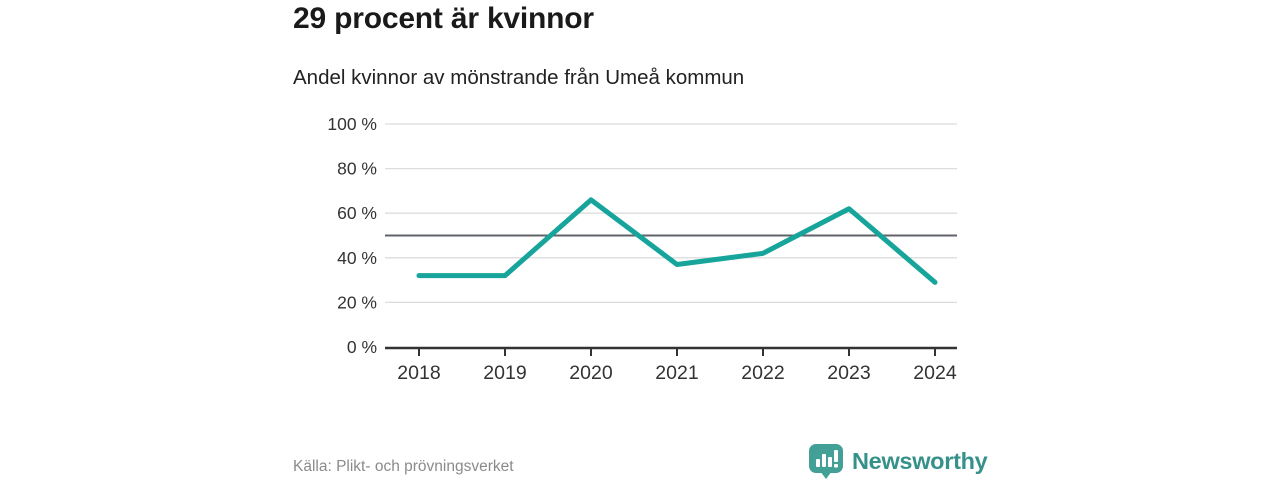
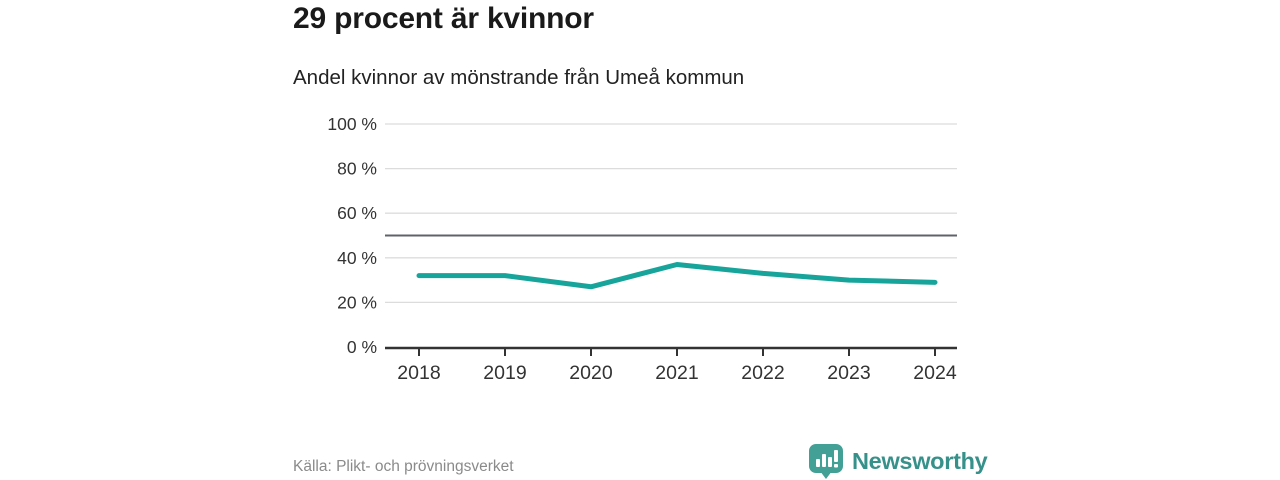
2020: 66% -> 27%
2022: 42% -> 33%
2023: 62% -> 30%
